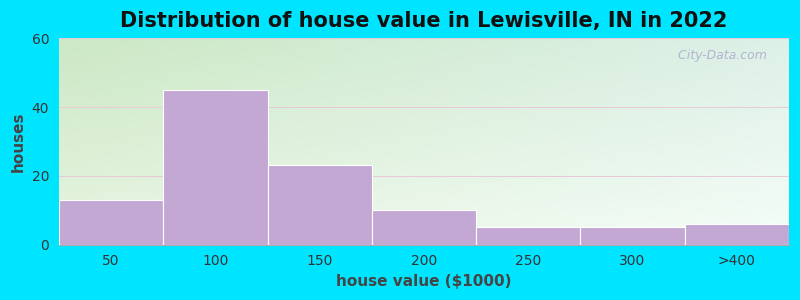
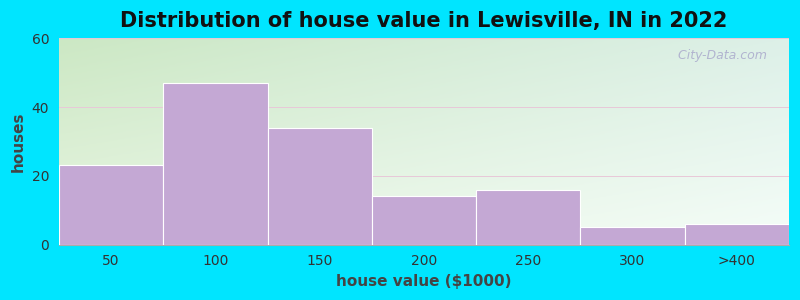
50: 13 -> 23
100: 45 -> 47
150: 23 -> 34
200: 10 -> 14
250: 5 -> 16
